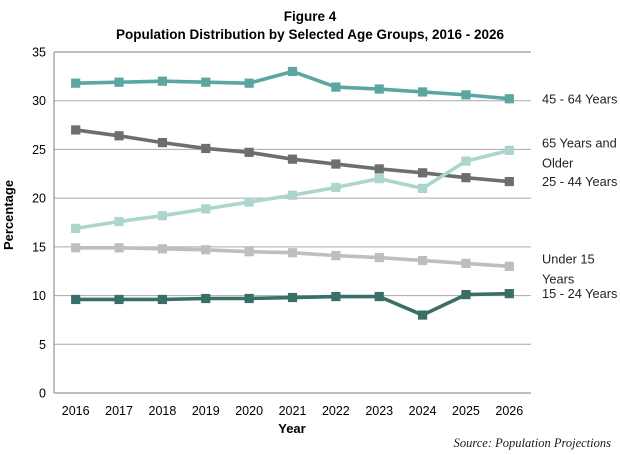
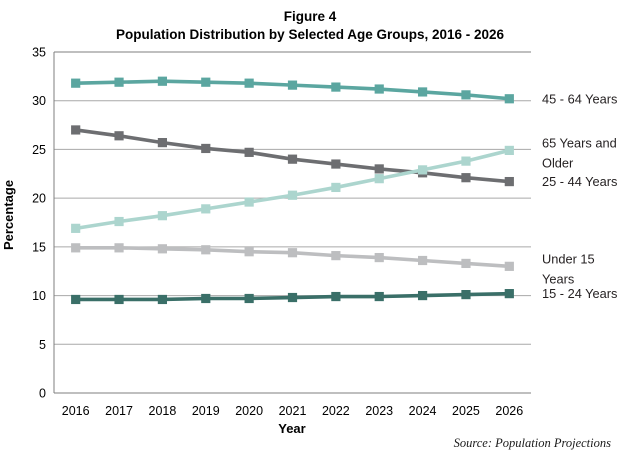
45 - 64 Years/2021: 33 -> 32
65 Years and Older/2024: 21 -> 23
15 - 24 Years/2024: 8 -> 10
